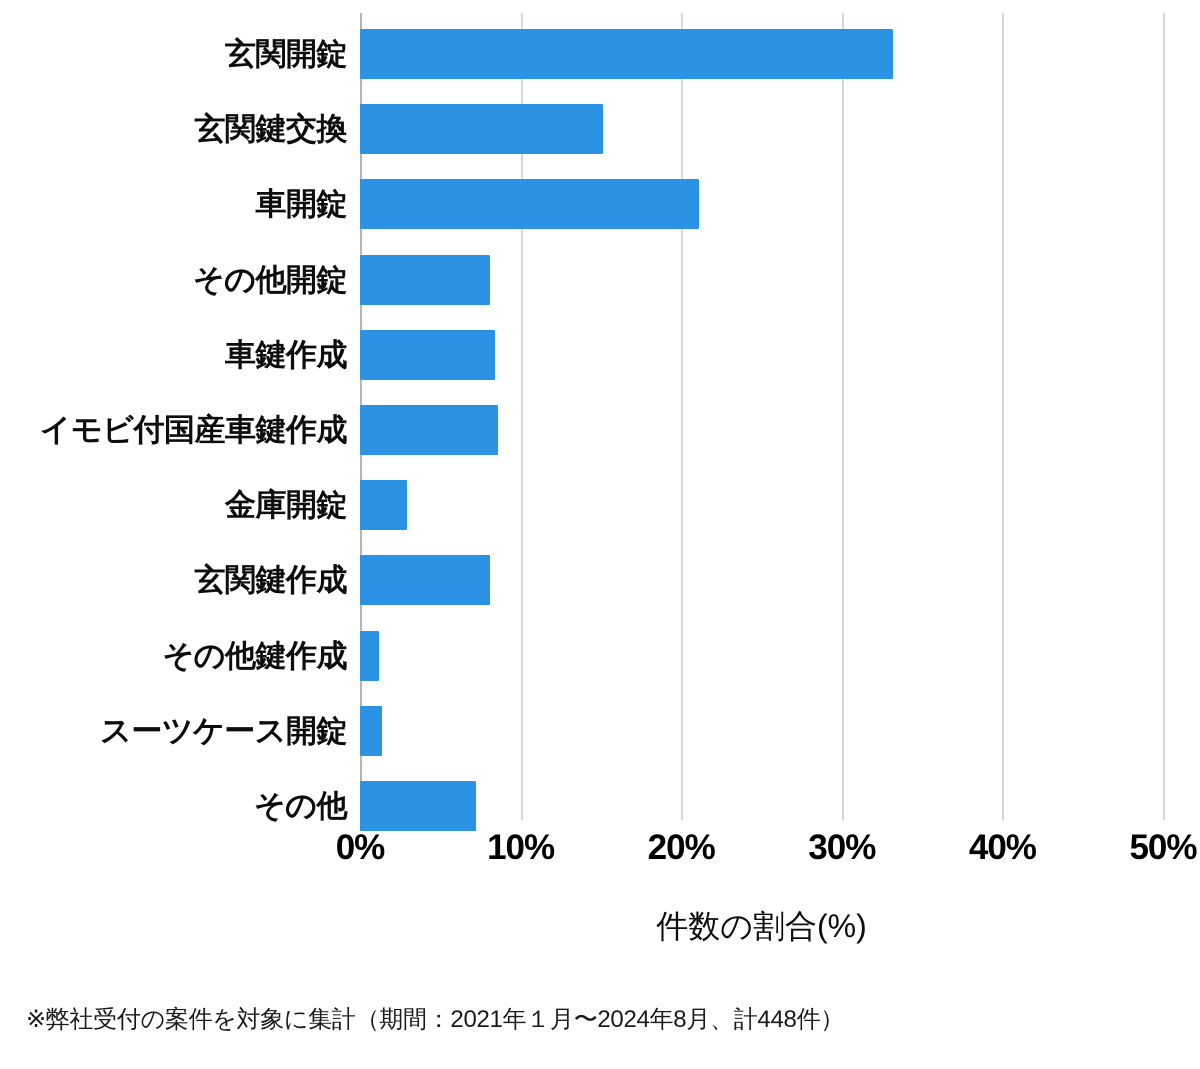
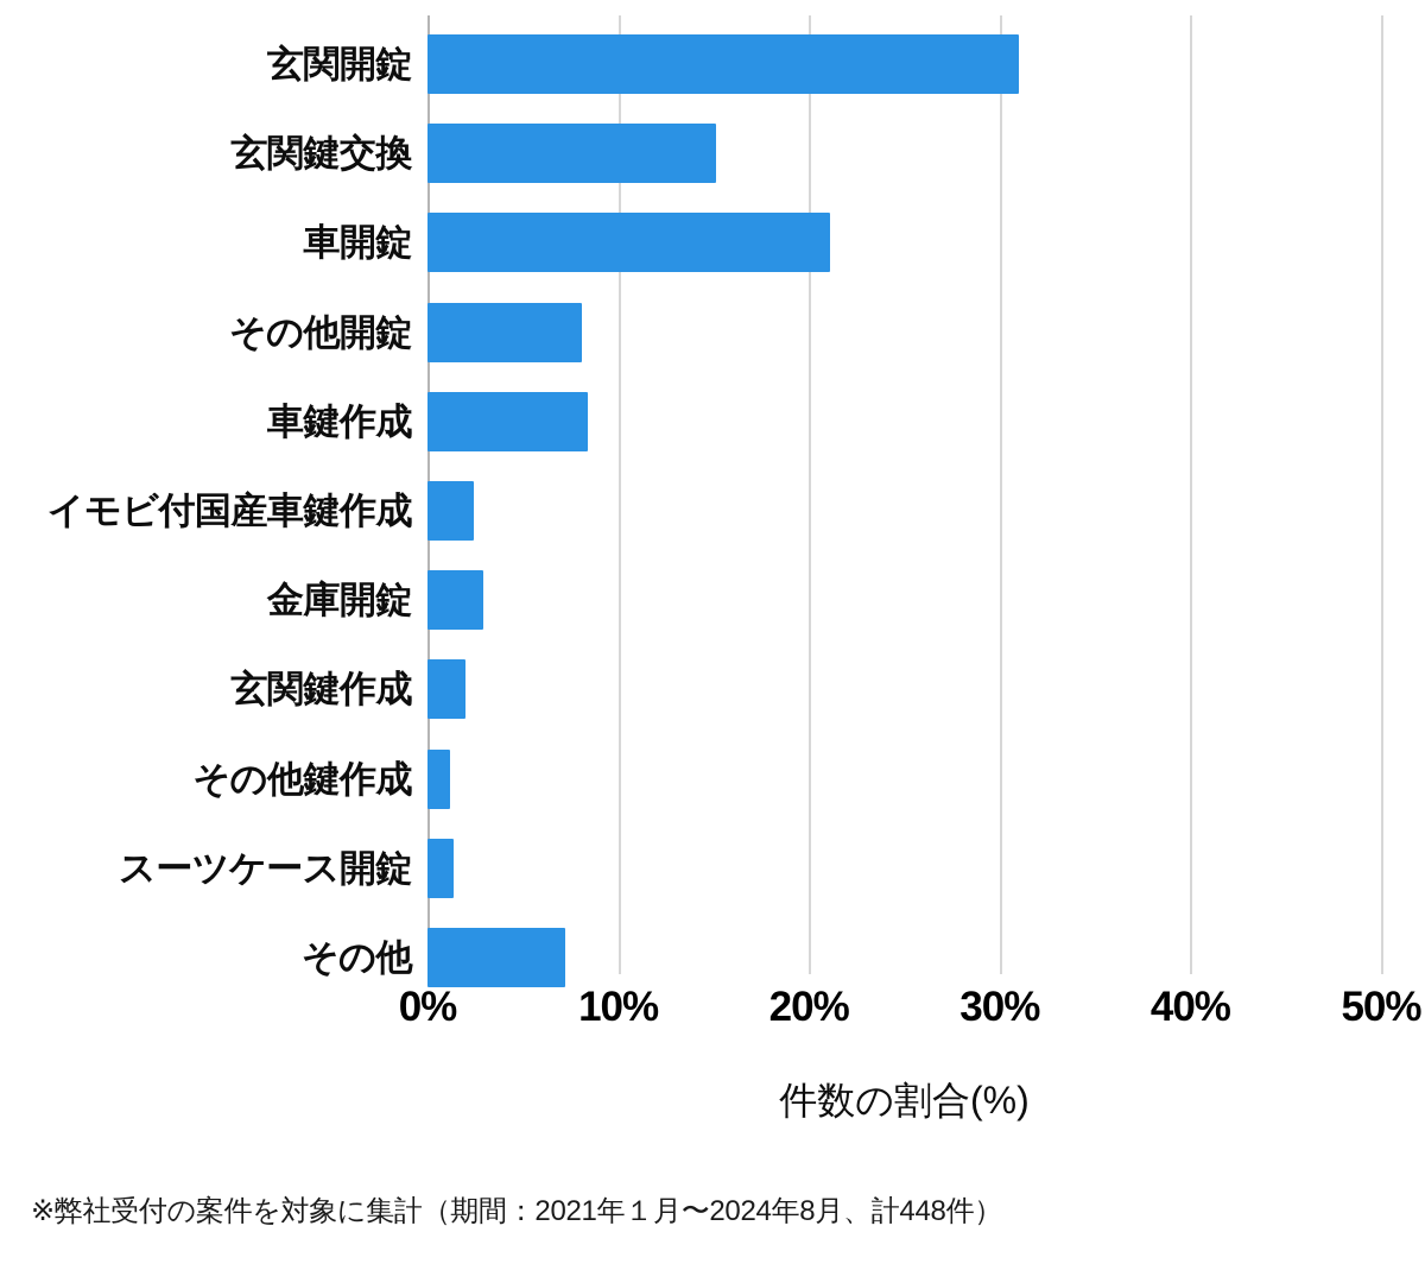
玄関開錠: 33.2% -> 31.0%
イモビ付国産車鍵作成: 8.6% -> 2.4%
玄関鍵作成: 8.1% -> 2.0%
